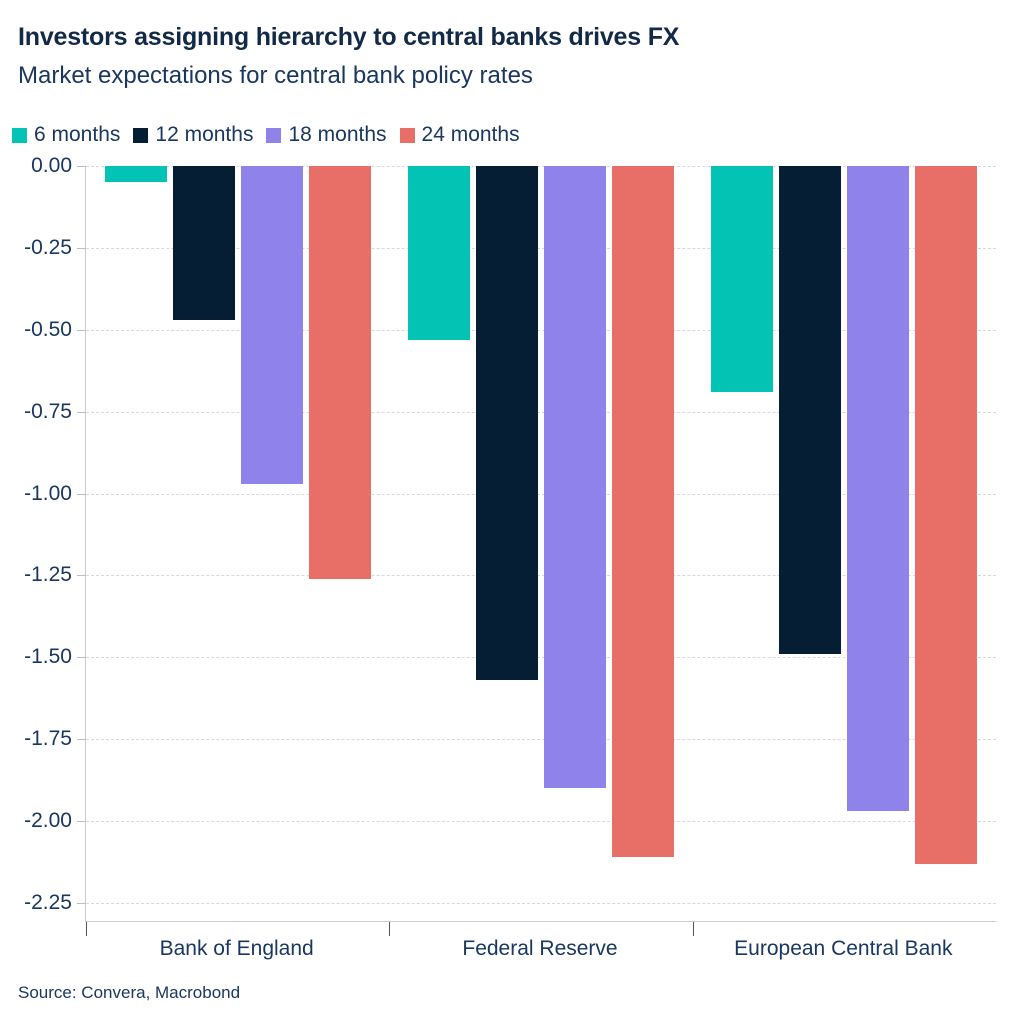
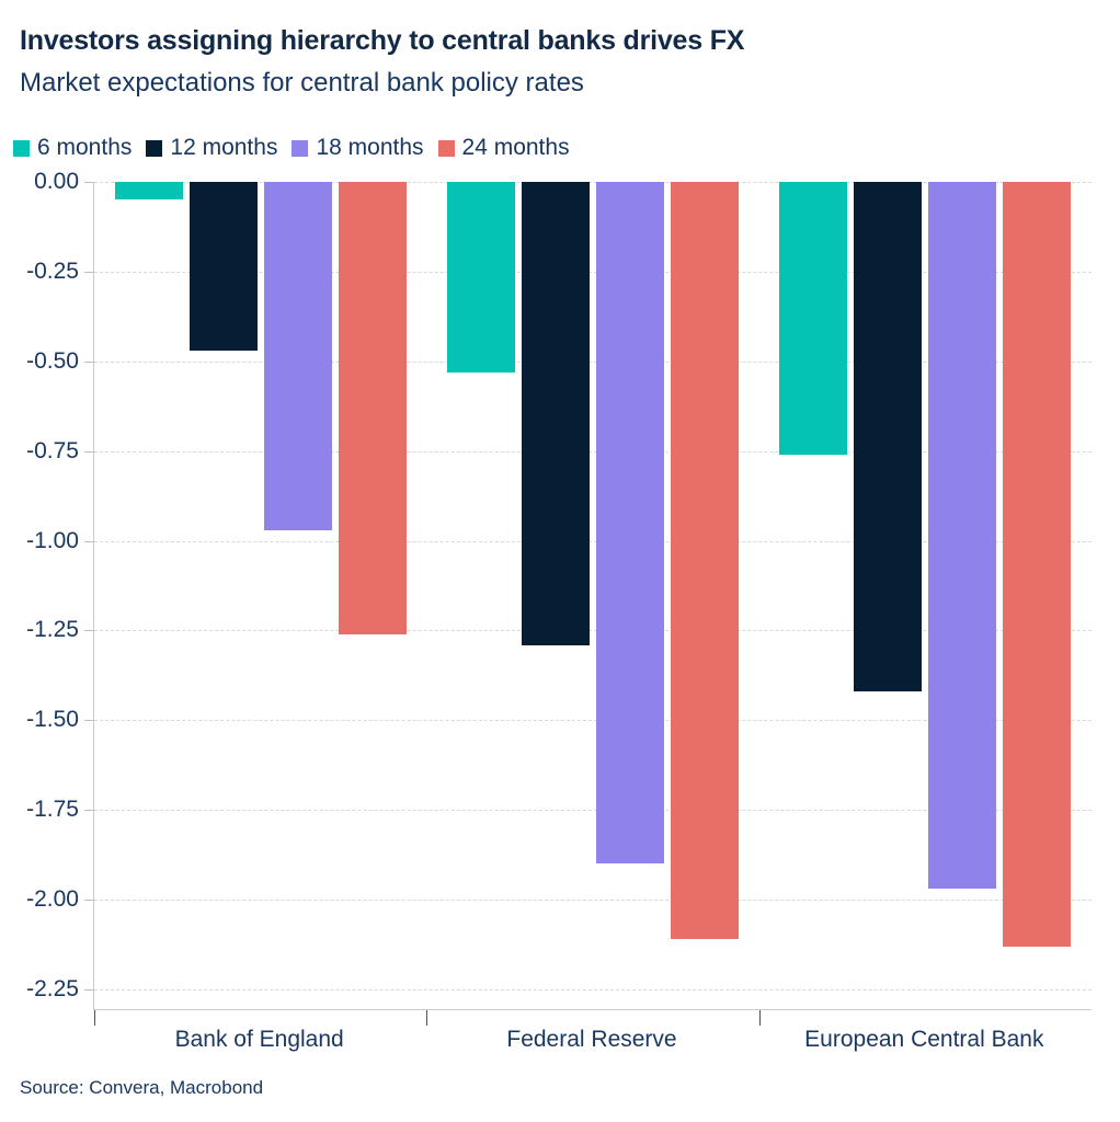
12 months/Federal Reserve: -1.57 -> -1.29
6 months/European Central Bank: -0.69 -> -0.76
12 months/European Central Bank: -1.49 -> -1.42
